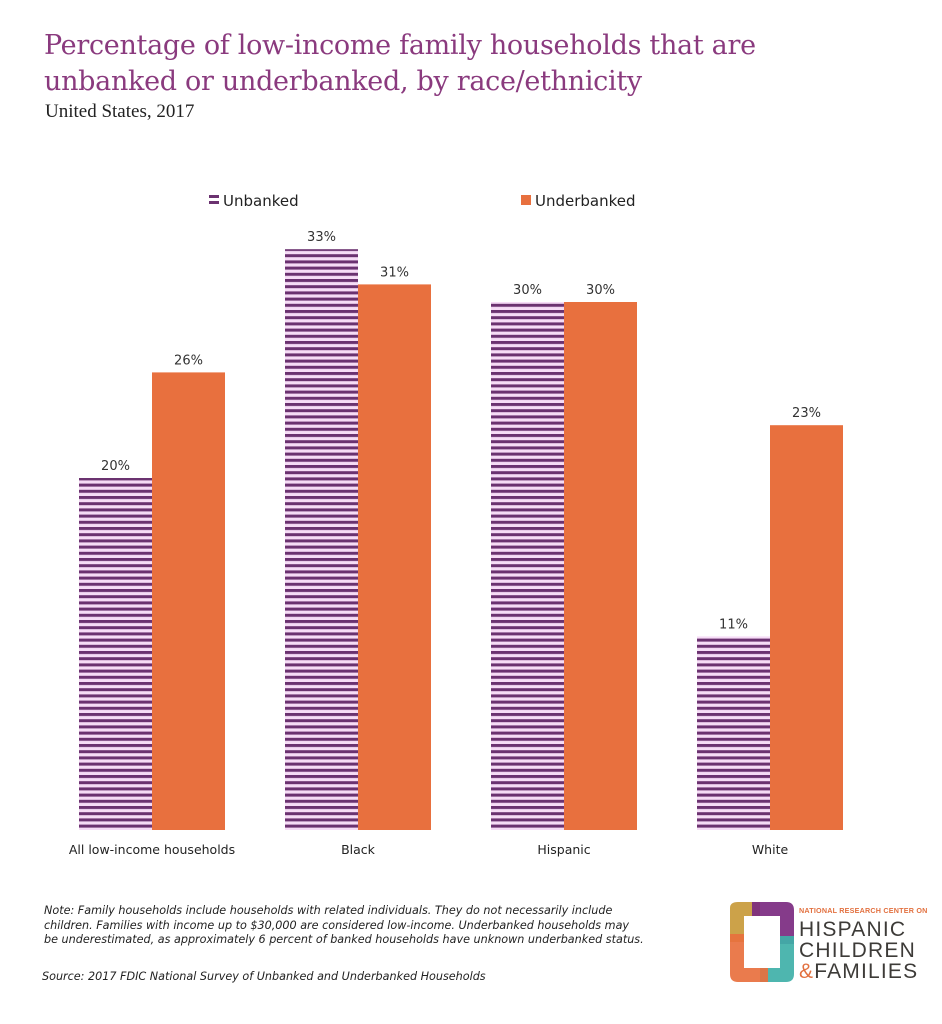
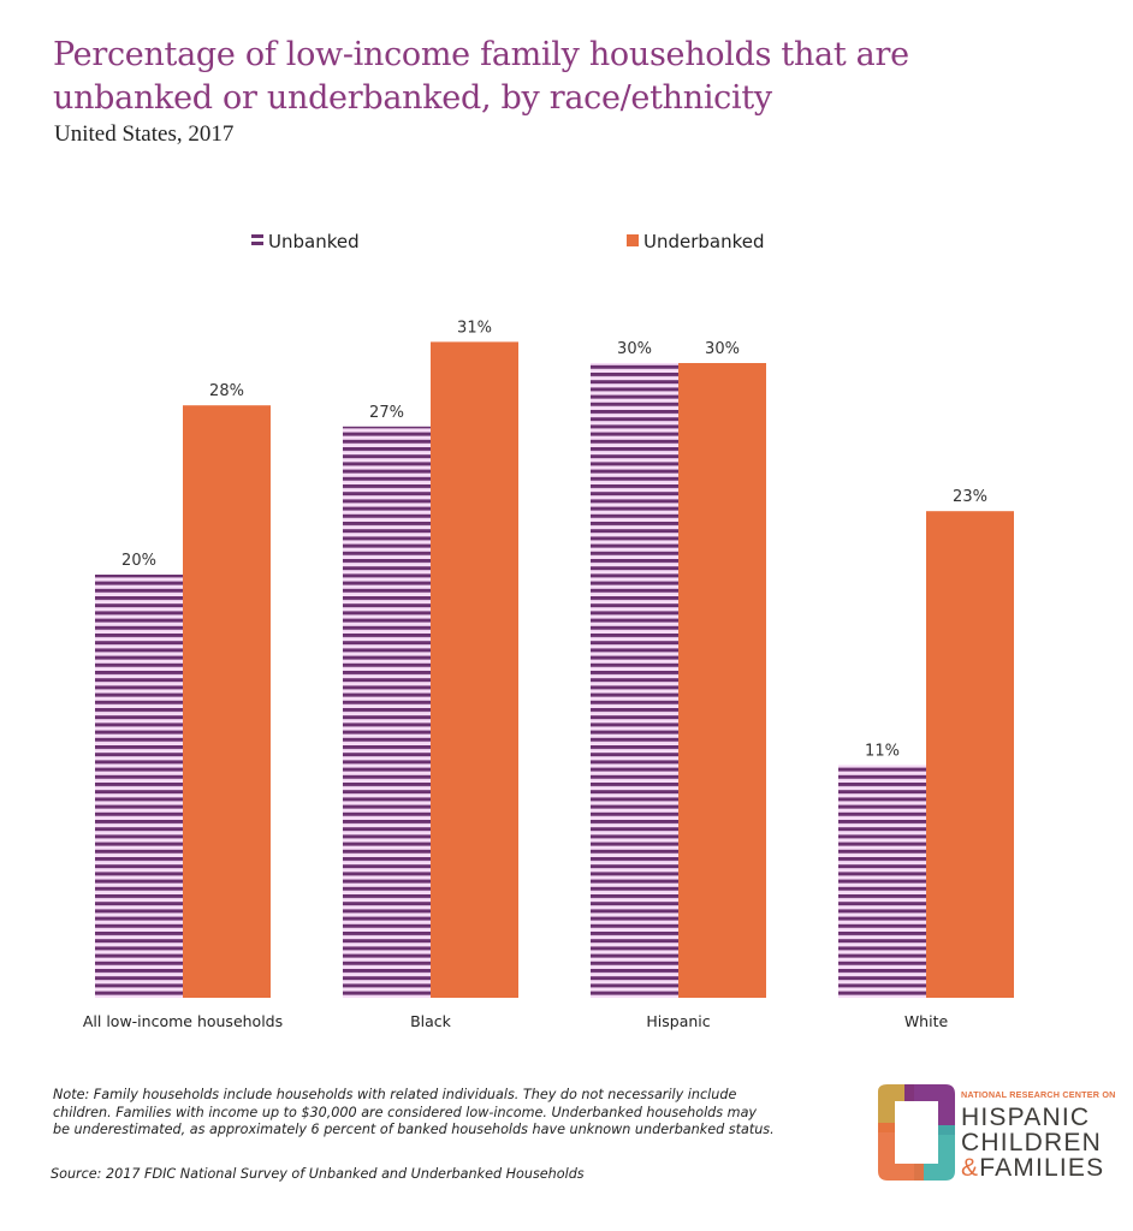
Underbanked/All low-income households: 26% -> 28%
Unbanked/Black: 33% -> 27%
